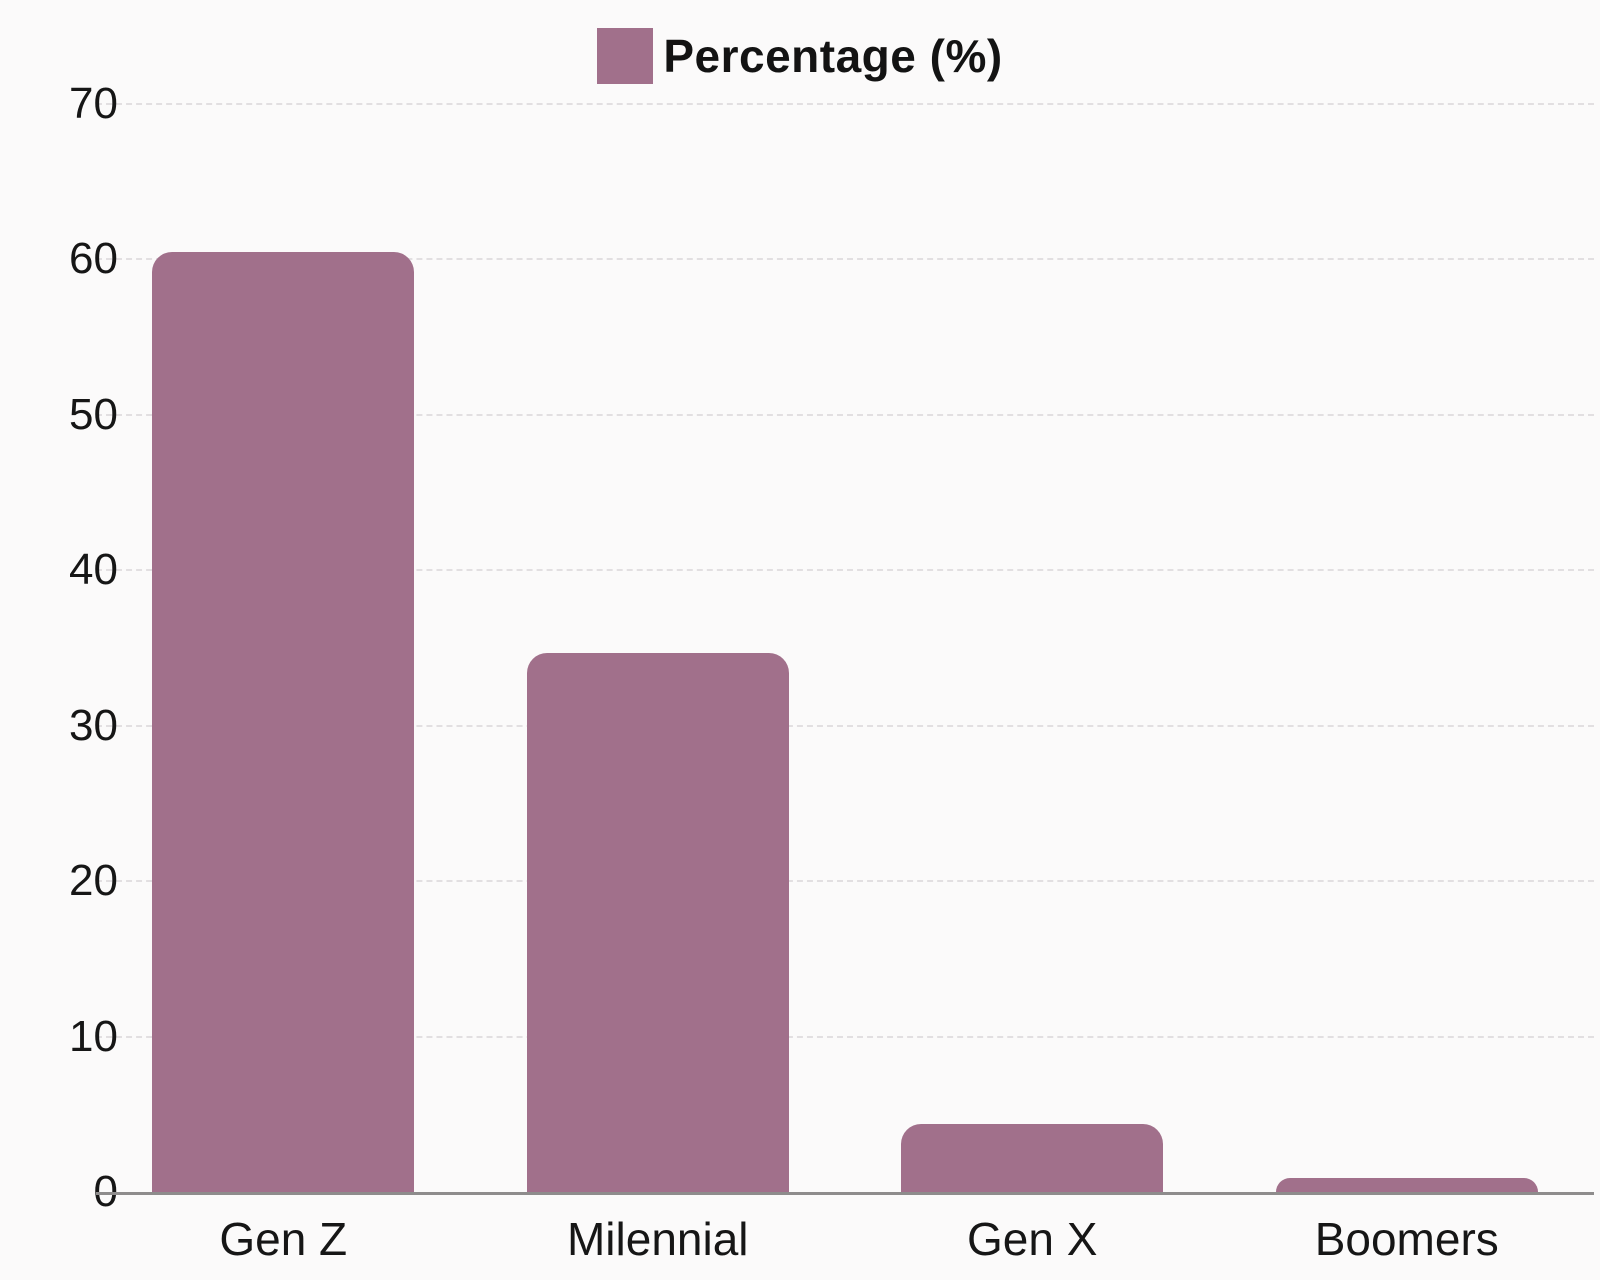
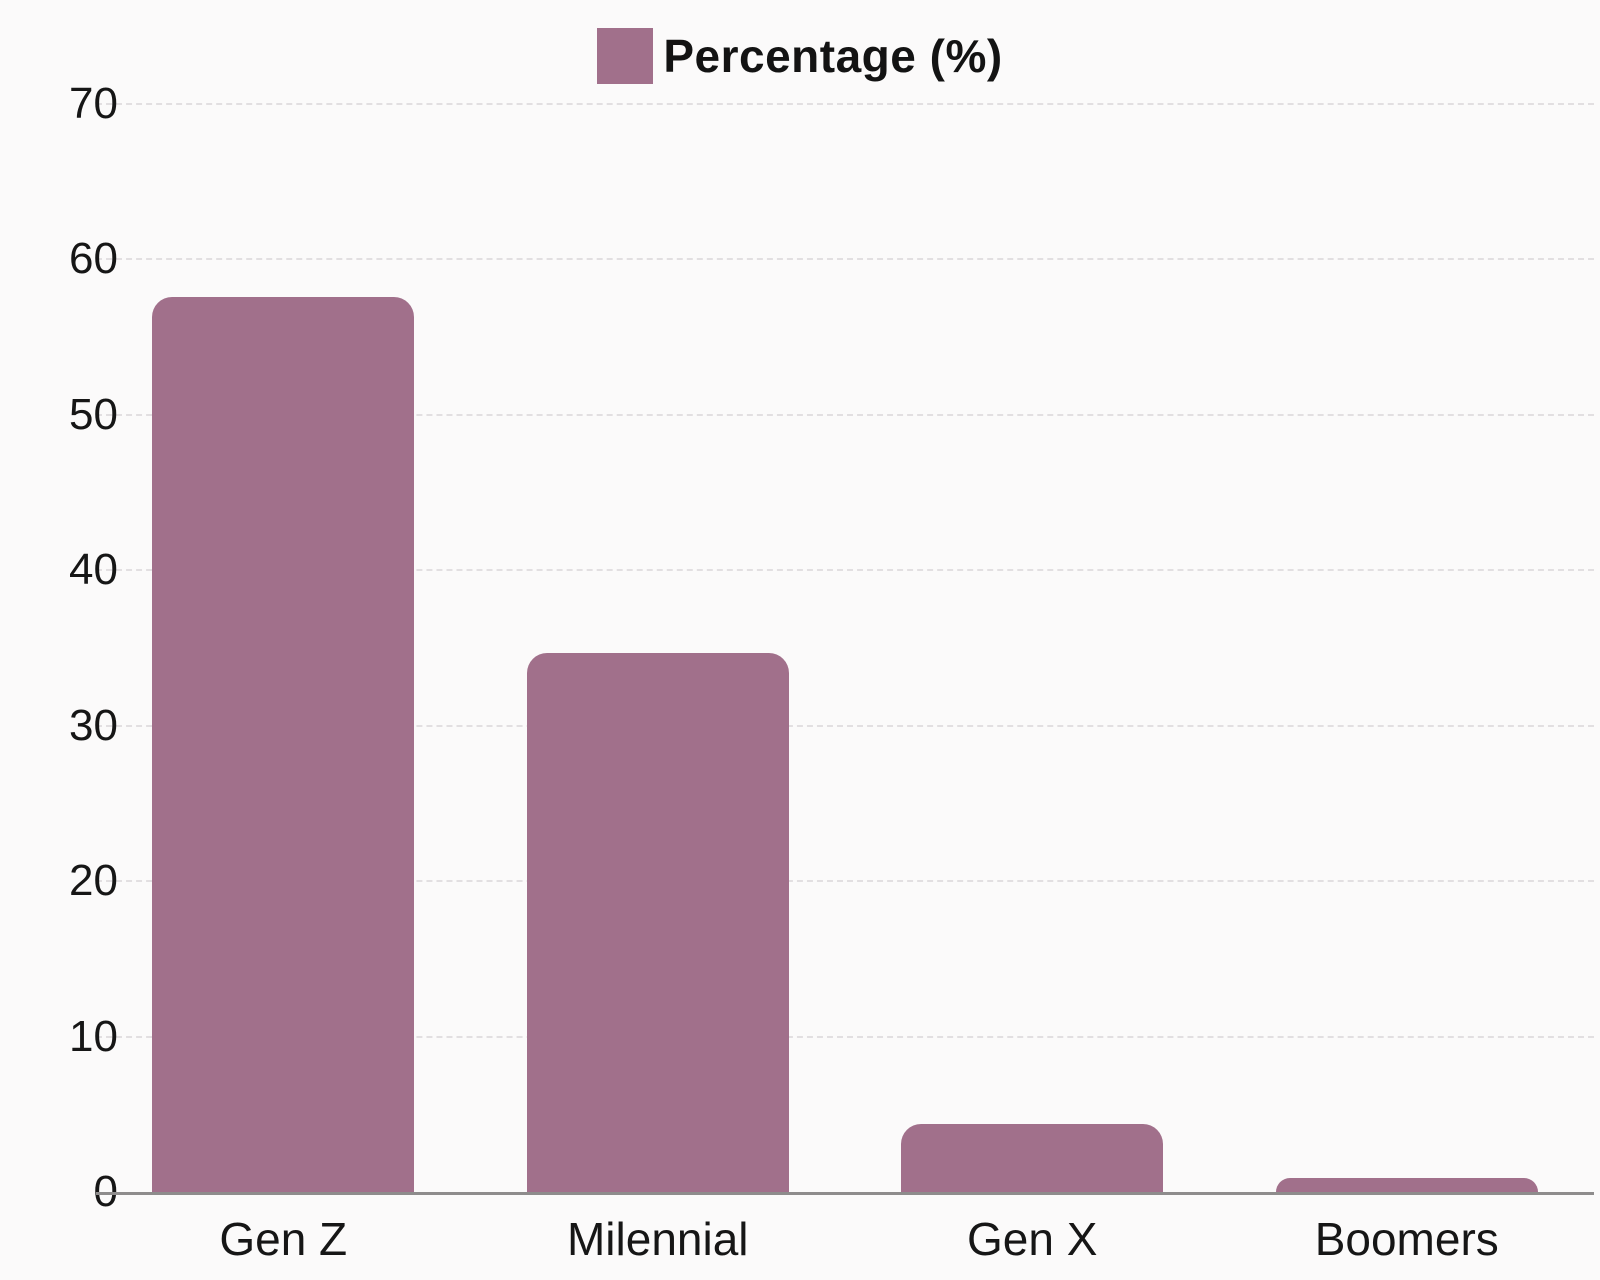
Gen Z: 60.5 -> 57.6
